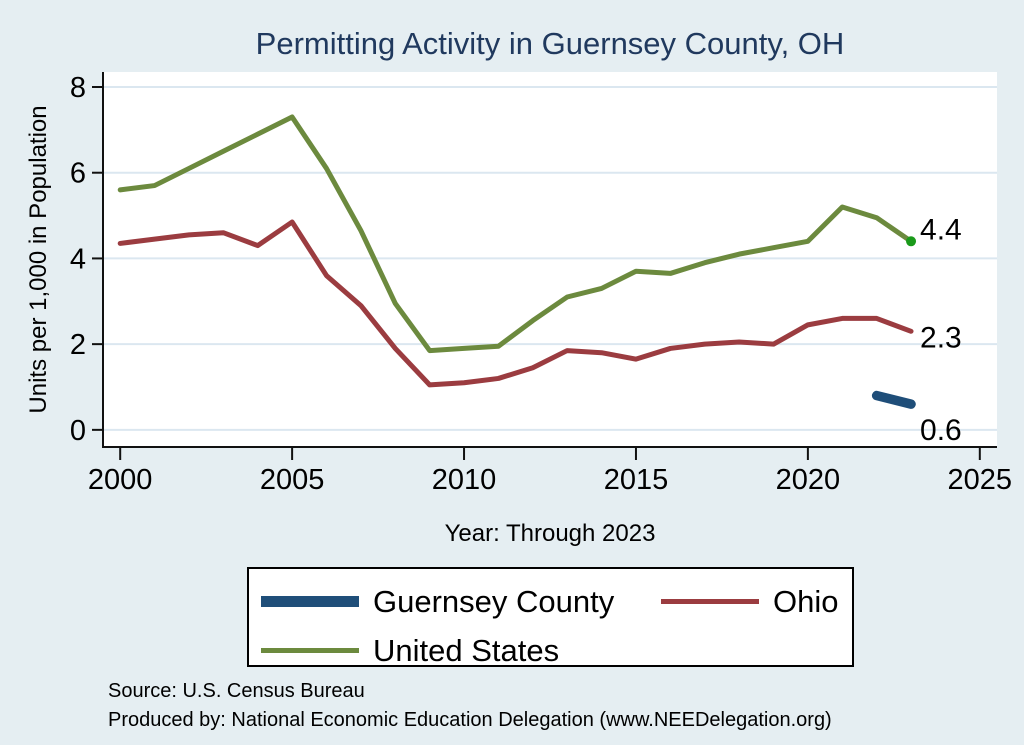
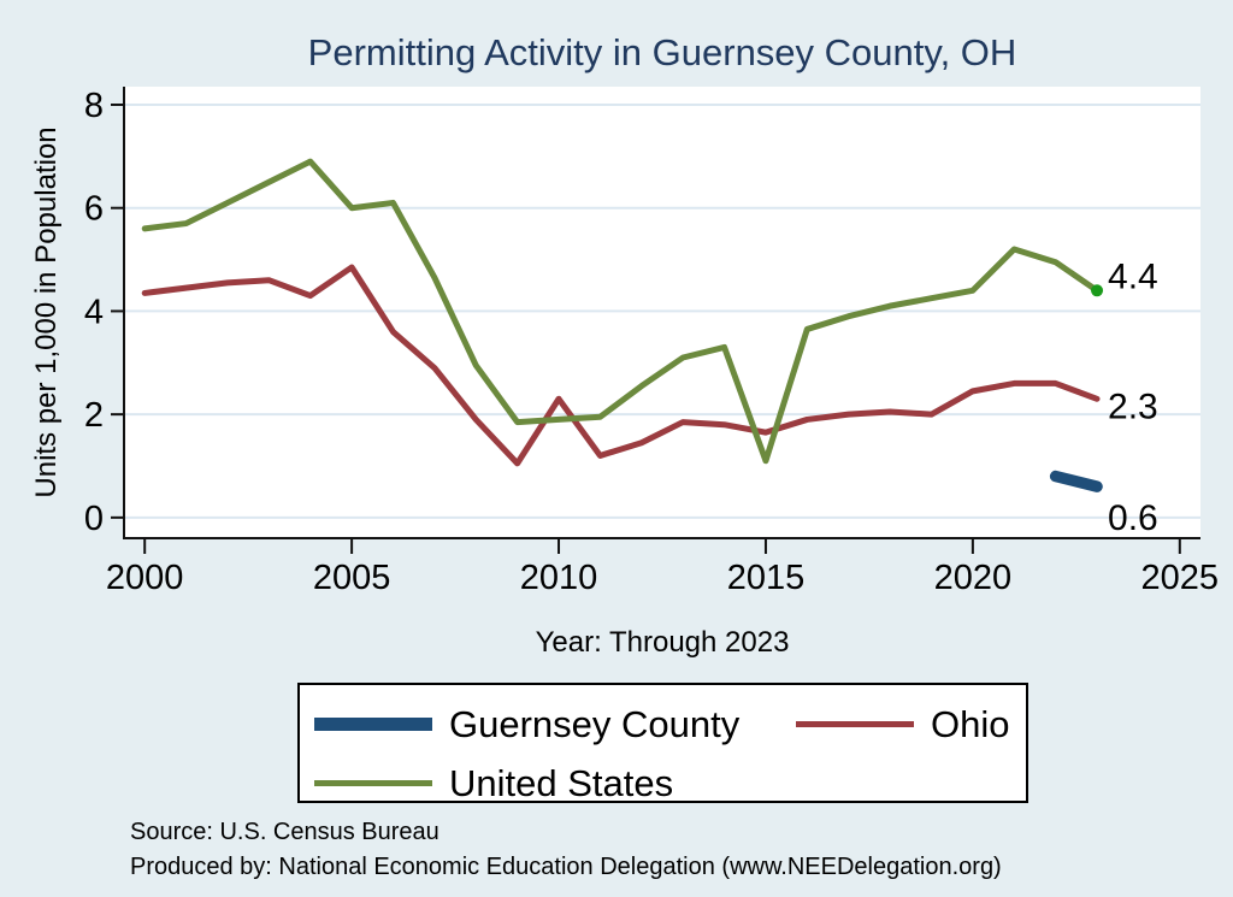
United States/2005: 7.3 -> 6.0
Ohio/2010: 1.1 -> 2.3
United States/2015: 3.7 -> 1.1
